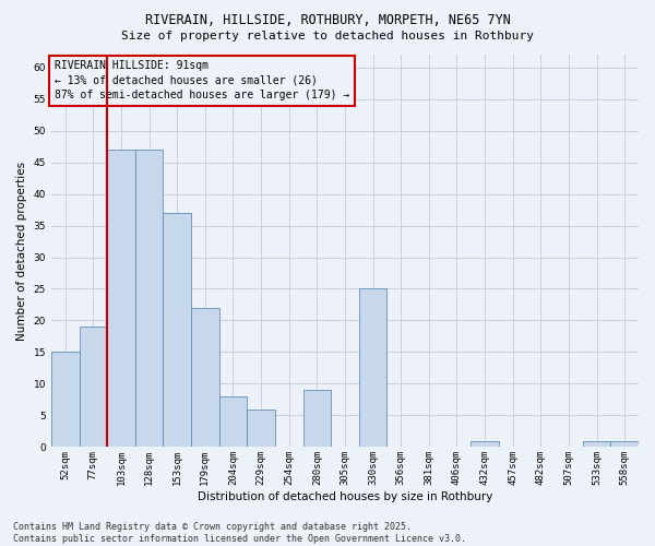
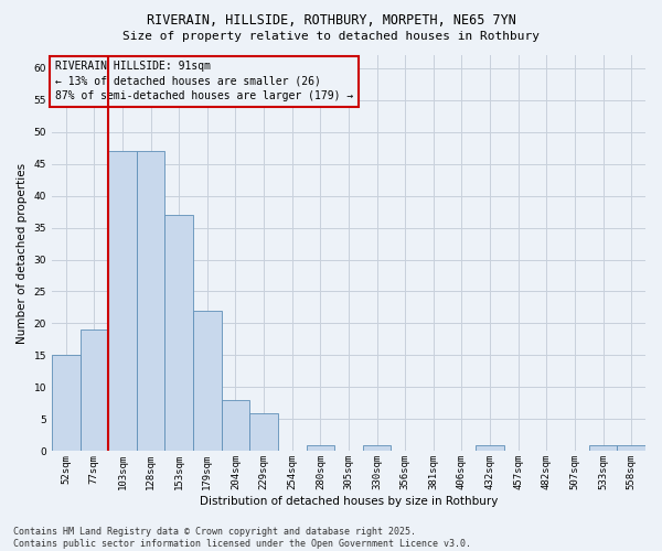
280sqm: 9 -> 1
330sqm: 25 -> 1
